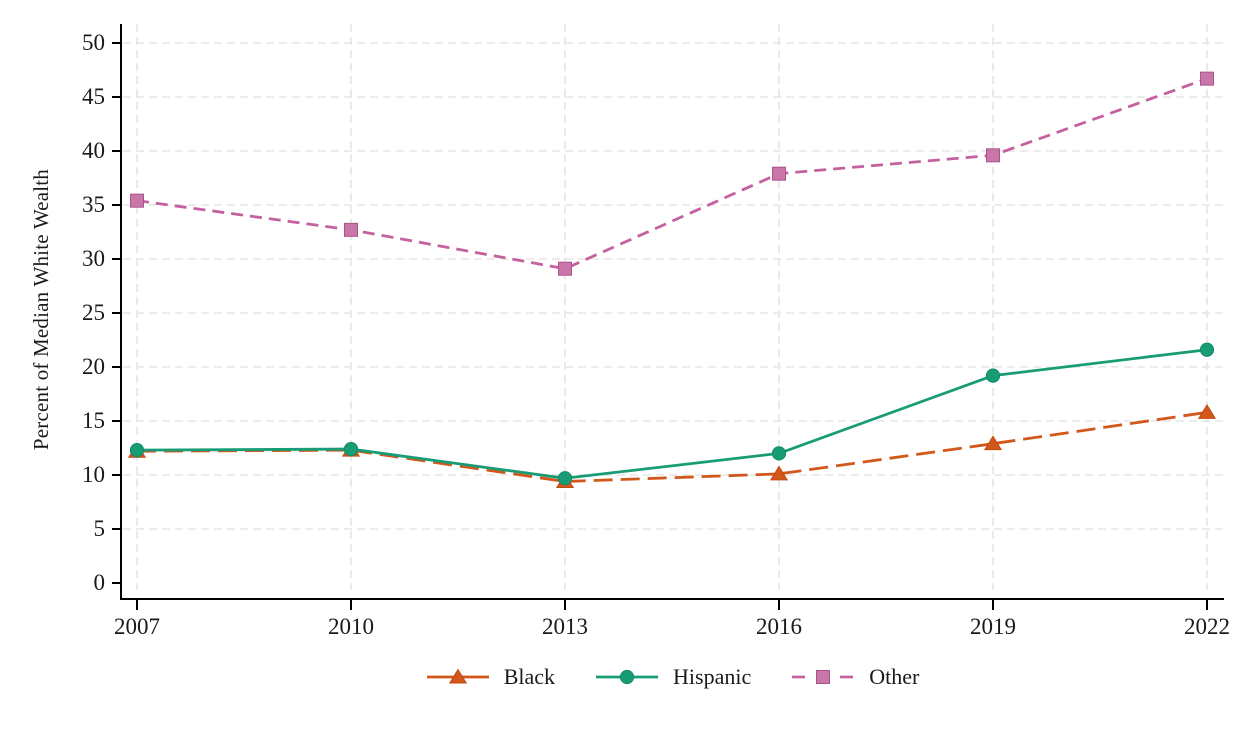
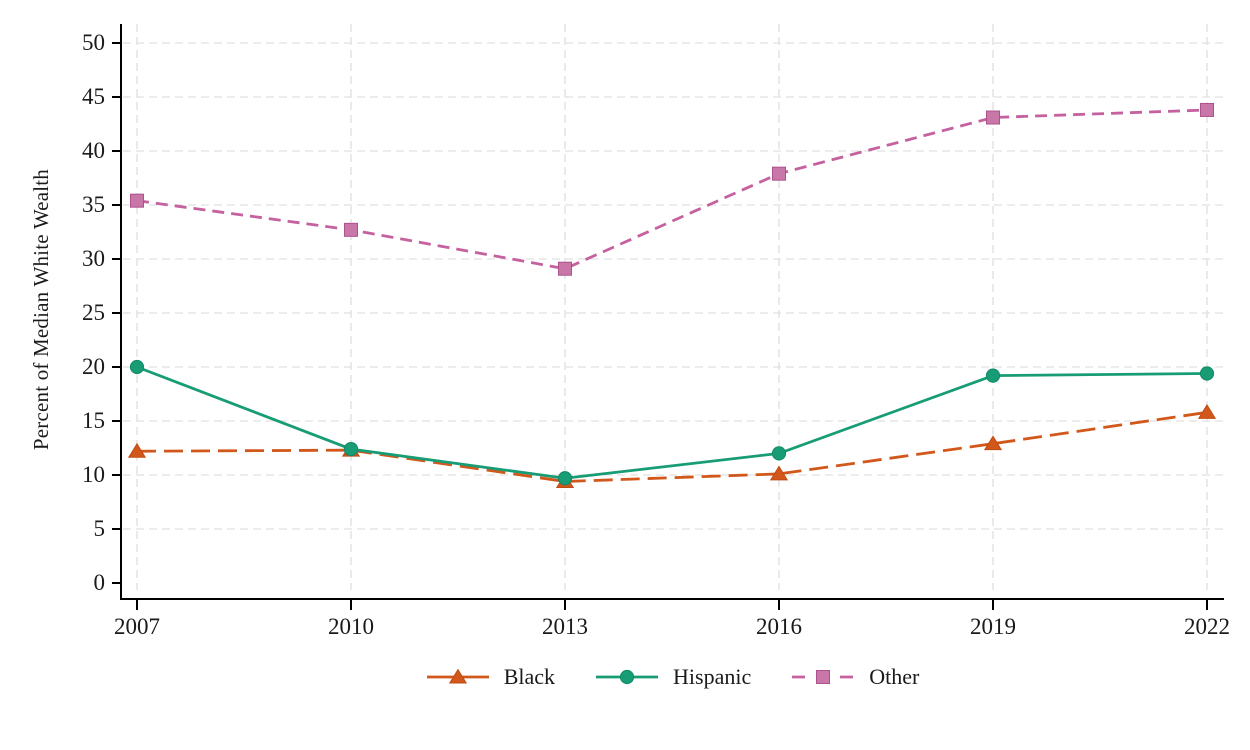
Hispanic/2007: 12.3 -> 20.0
Other/2019: 39.6 -> 43.1
Hispanic/2022: 21.6 -> 19.4
Other/2022: 46.7 -> 43.8
